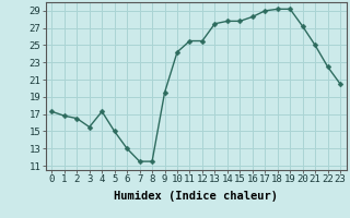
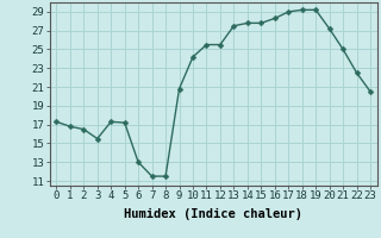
5: 15.0 -> 17.2
9: 19.5 -> 20.8
